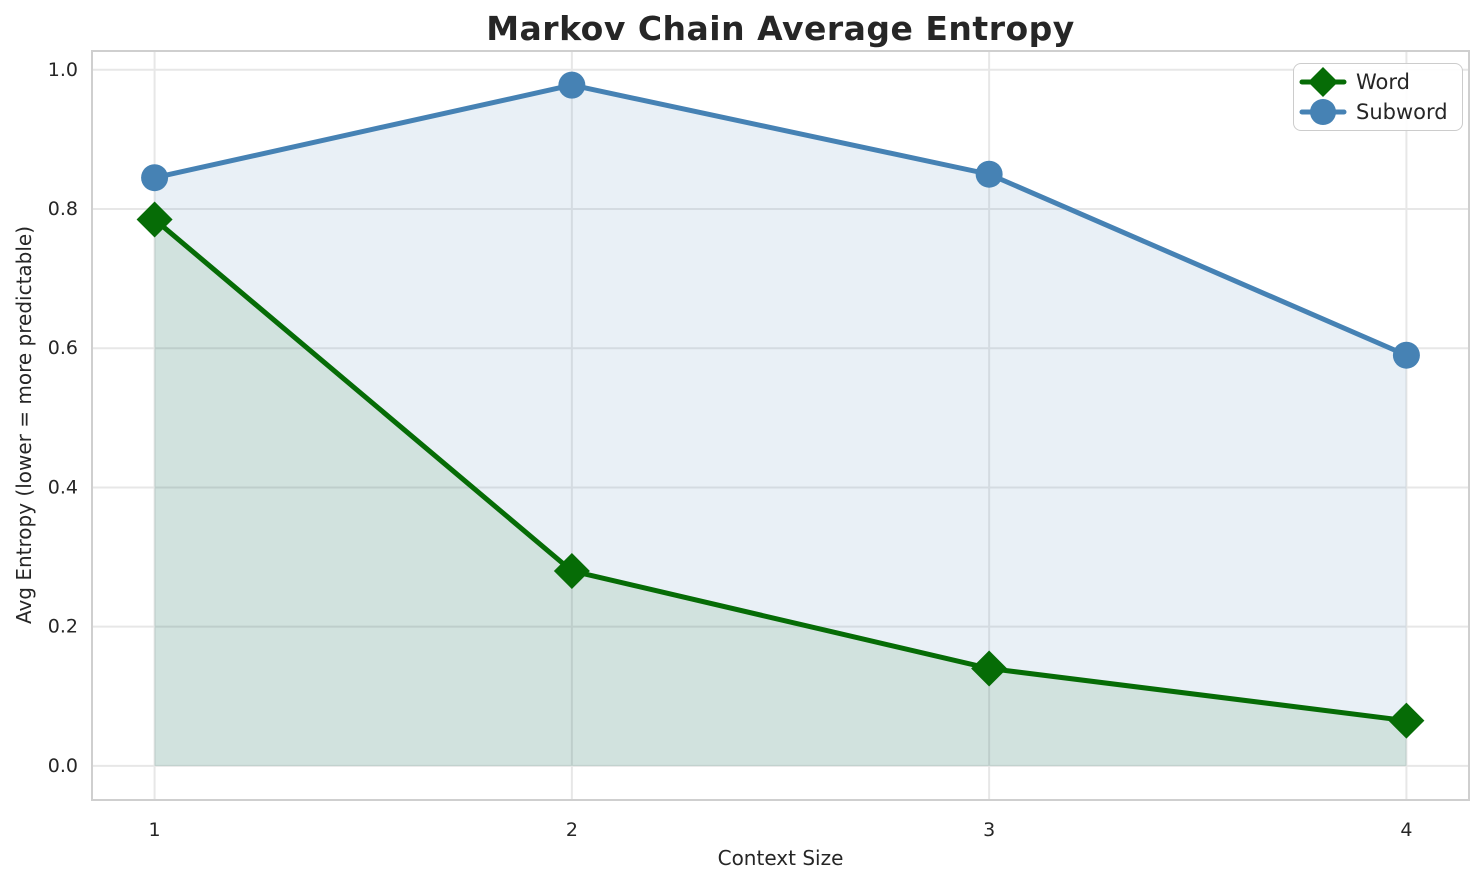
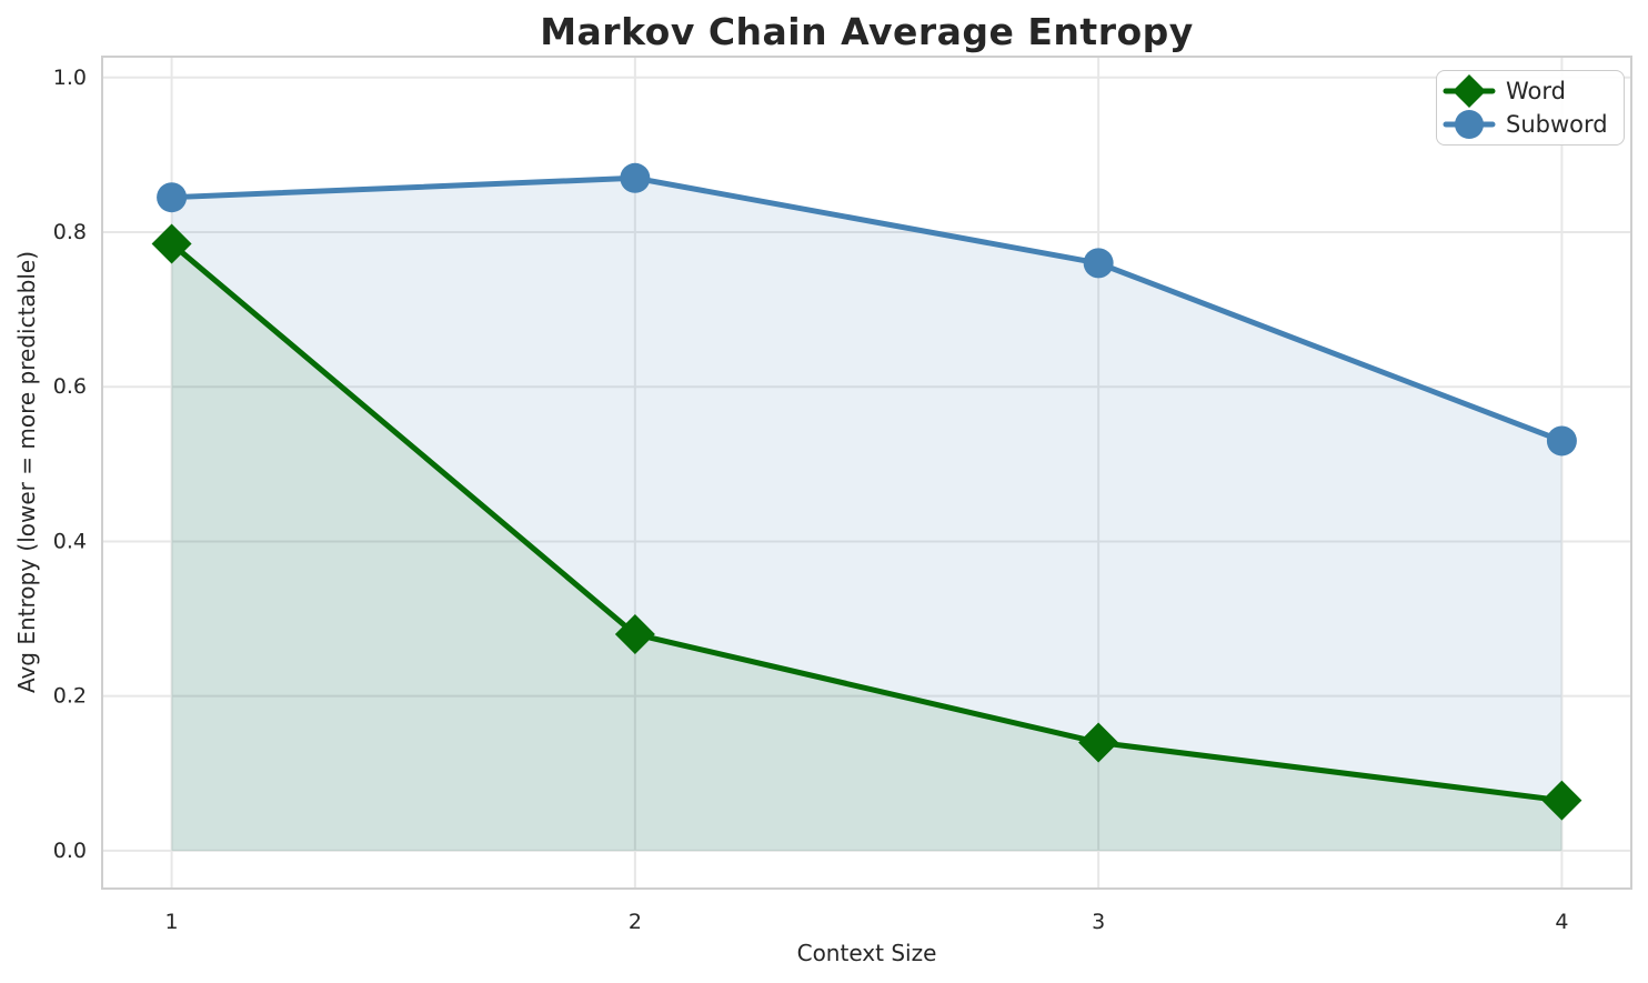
Subword/2: 0.98 -> 0.87
Subword/3: 0.85 -> 0.76
Subword/4: 0.59 -> 0.53
